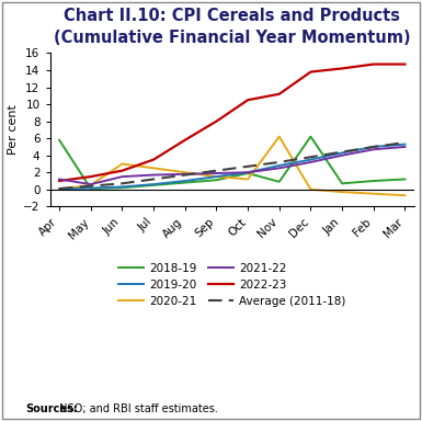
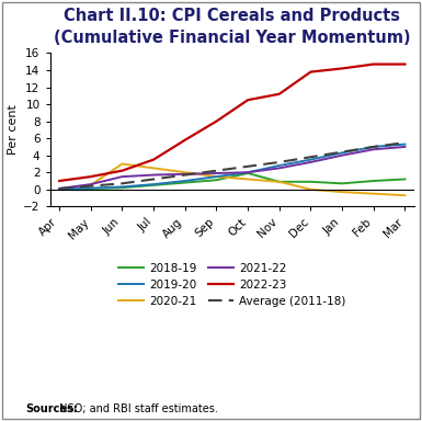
2018-19/Apr: 5.8 -> 0.1
2021-22/Apr: 1.2 -> 0.1
2020-21/Nov: 6.2 -> 0.9
2018-19/Dec: 6.2 -> 0.9
